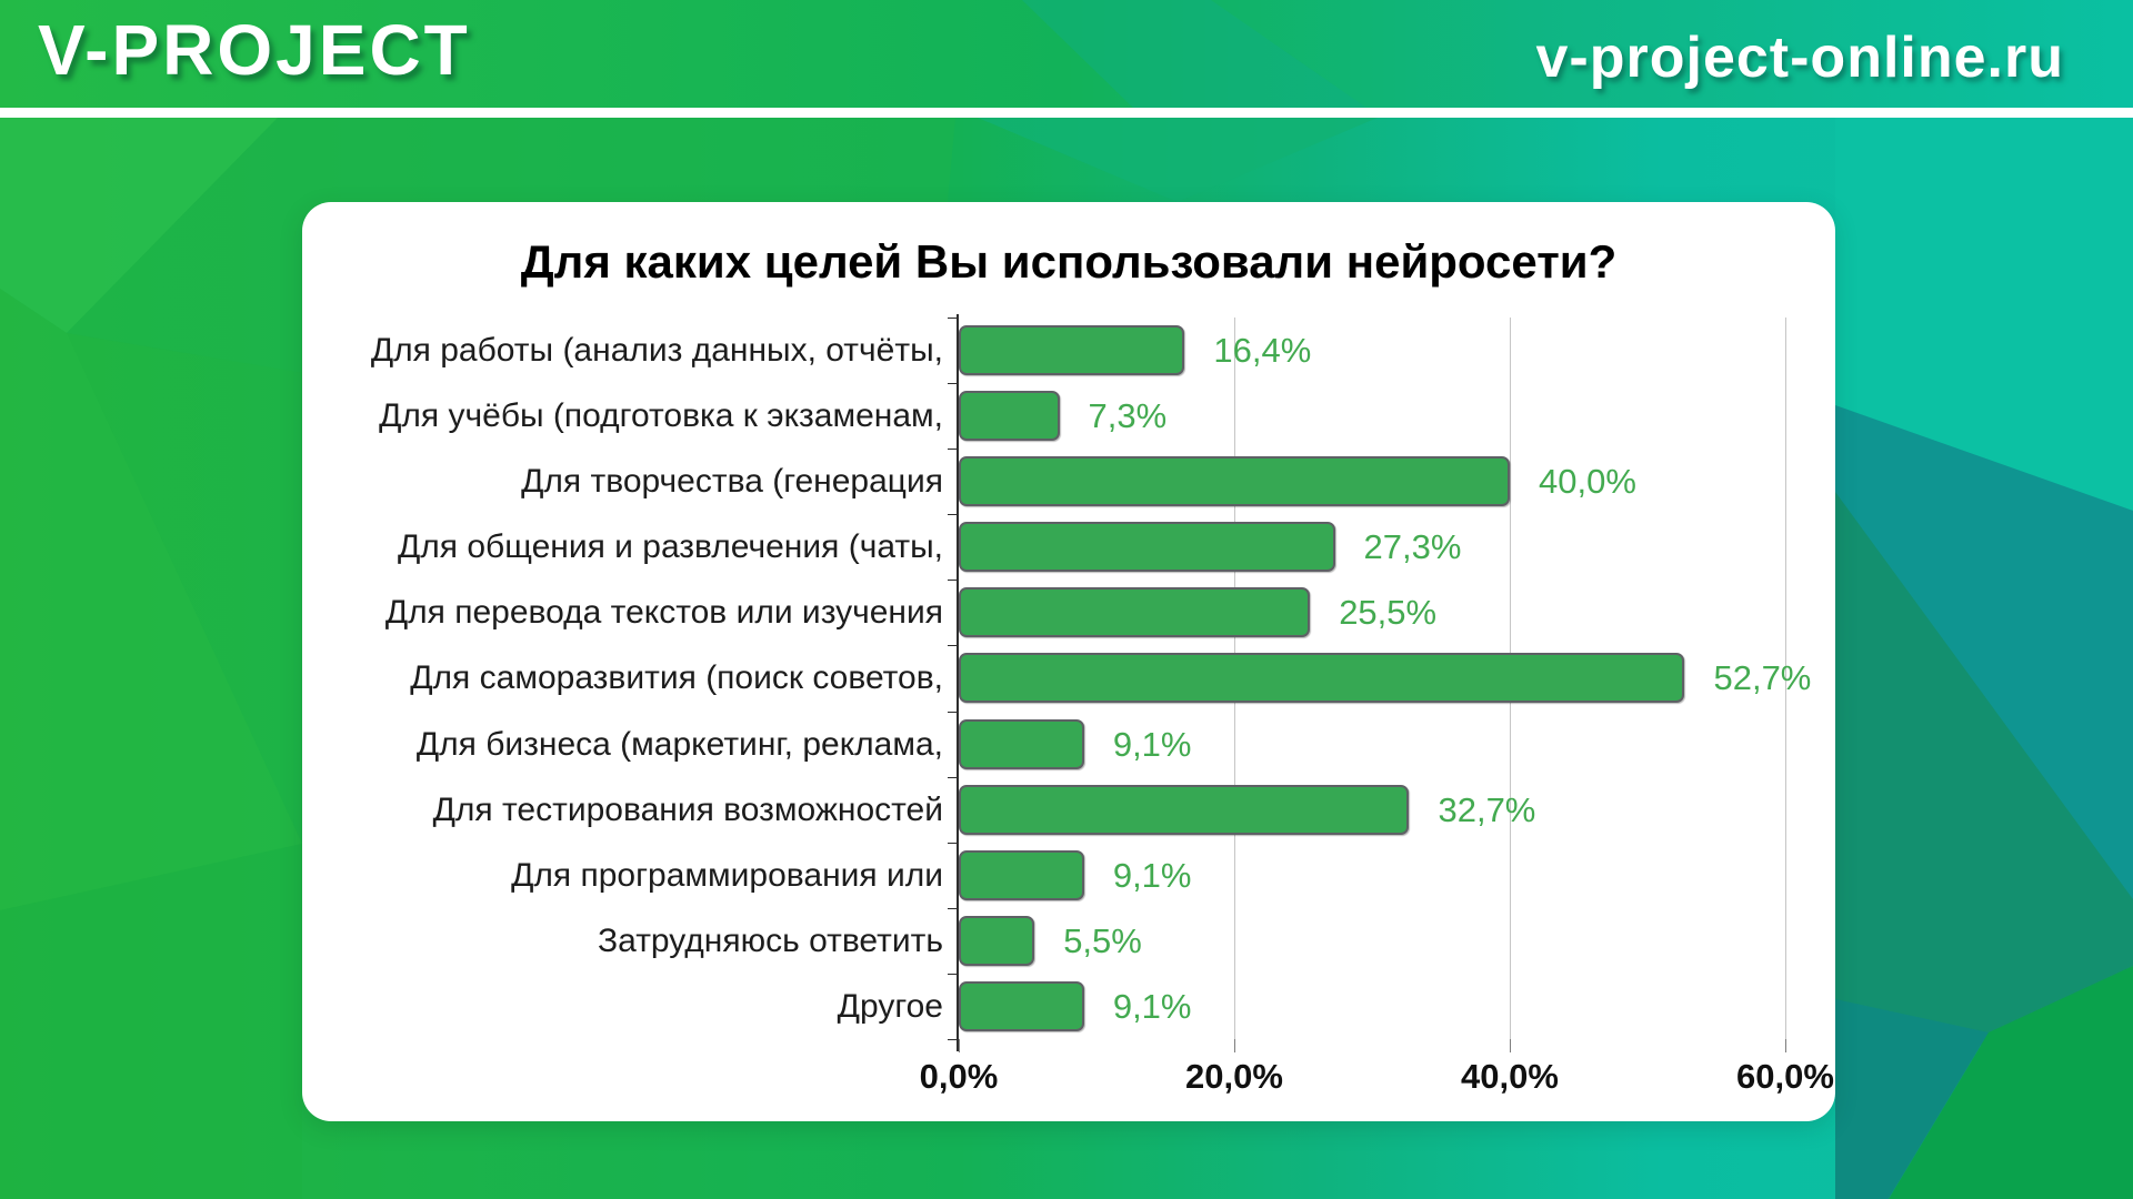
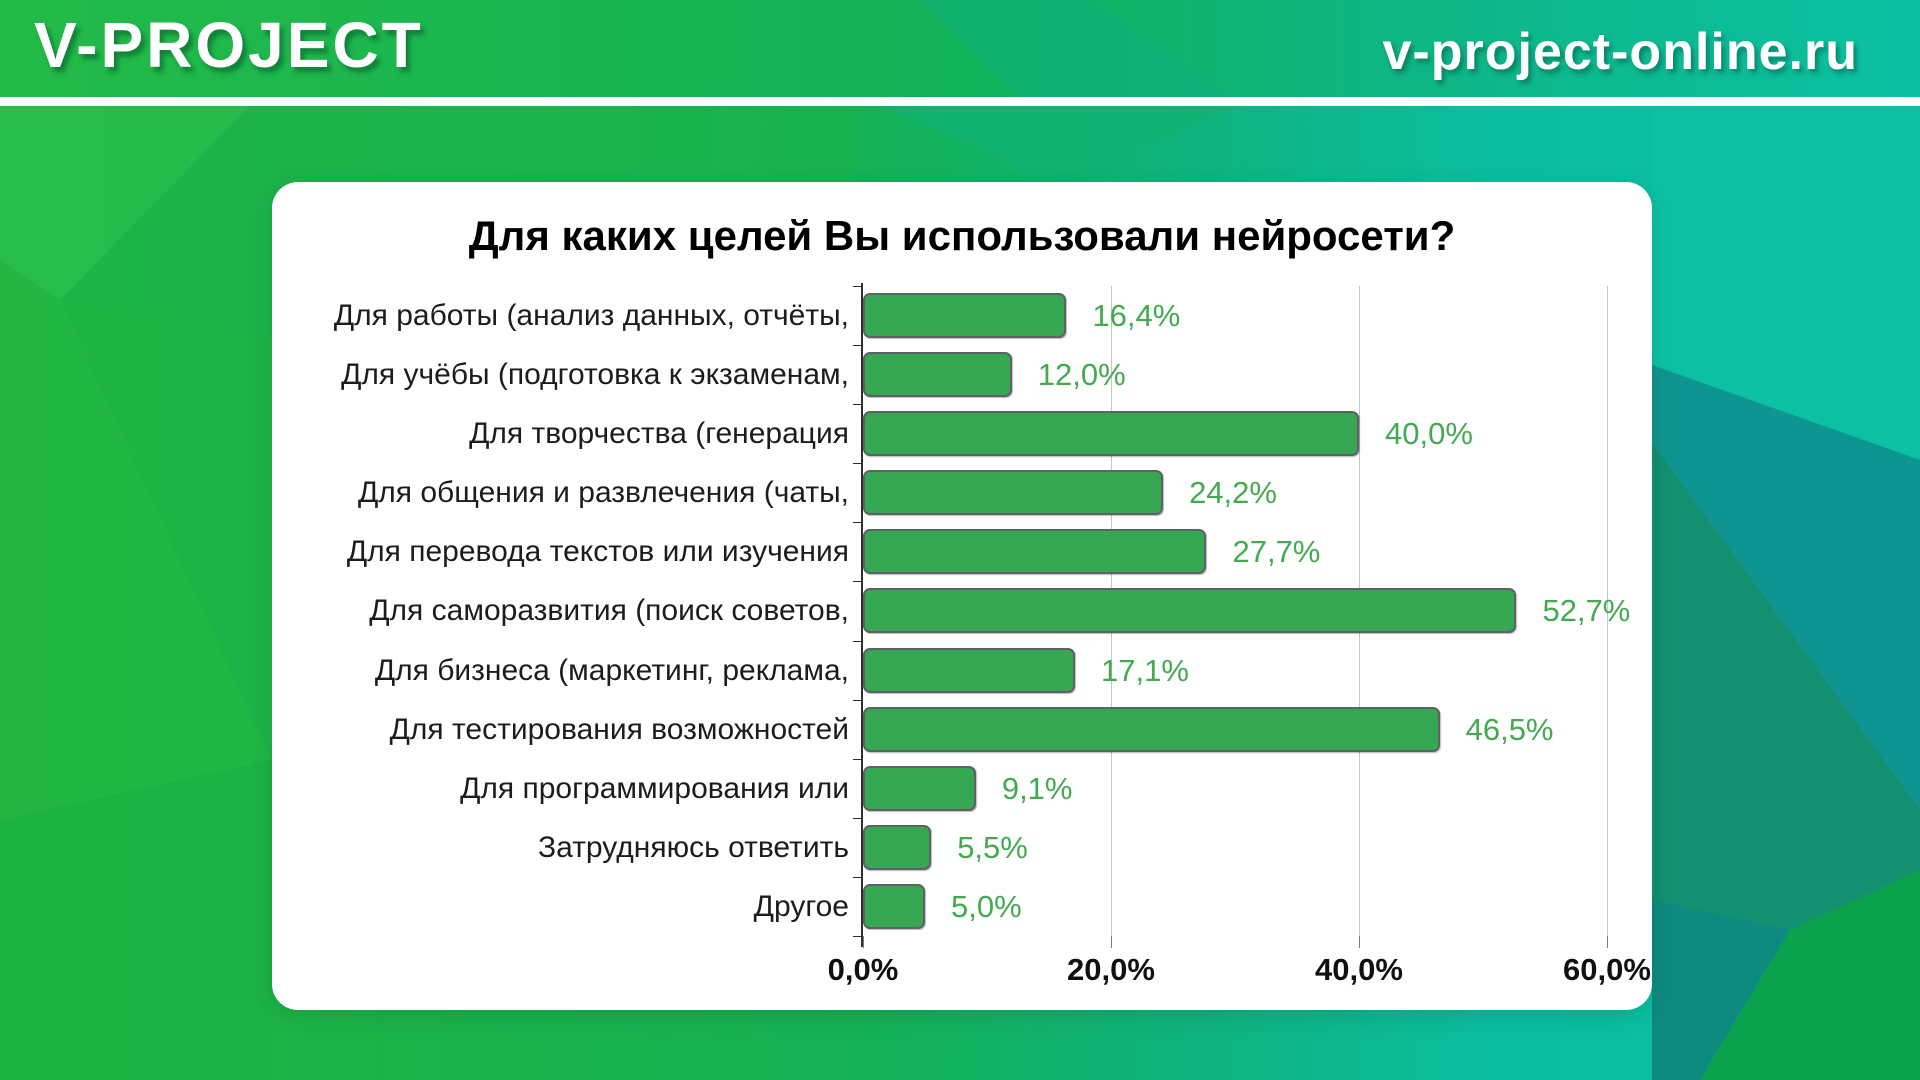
Для учёбы (подготовка к экзаменам,: 7,3% -> 12,0%
Для общения и развлечения (чаты,: 27,3% -> 24,2%
Для перевода текстов или изучения: 25,5% -> 27,7%
Для бизнеса (маркетинг, реклама,: 9,1% -> 17,1%
Для тестирования возможностей: 32,7% -> 46,5%
Другое: 9,1% -> 5,0%
